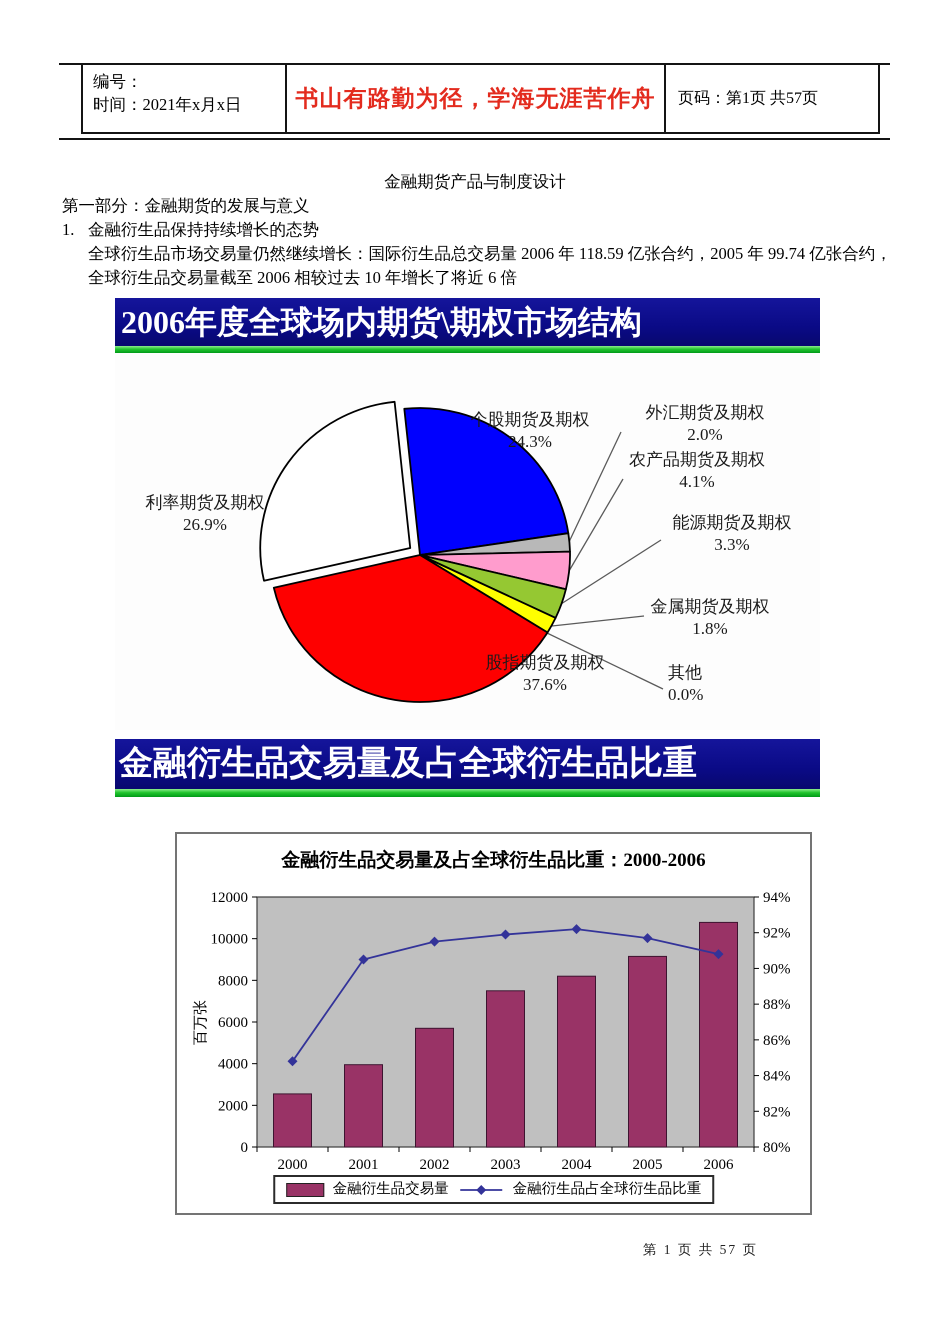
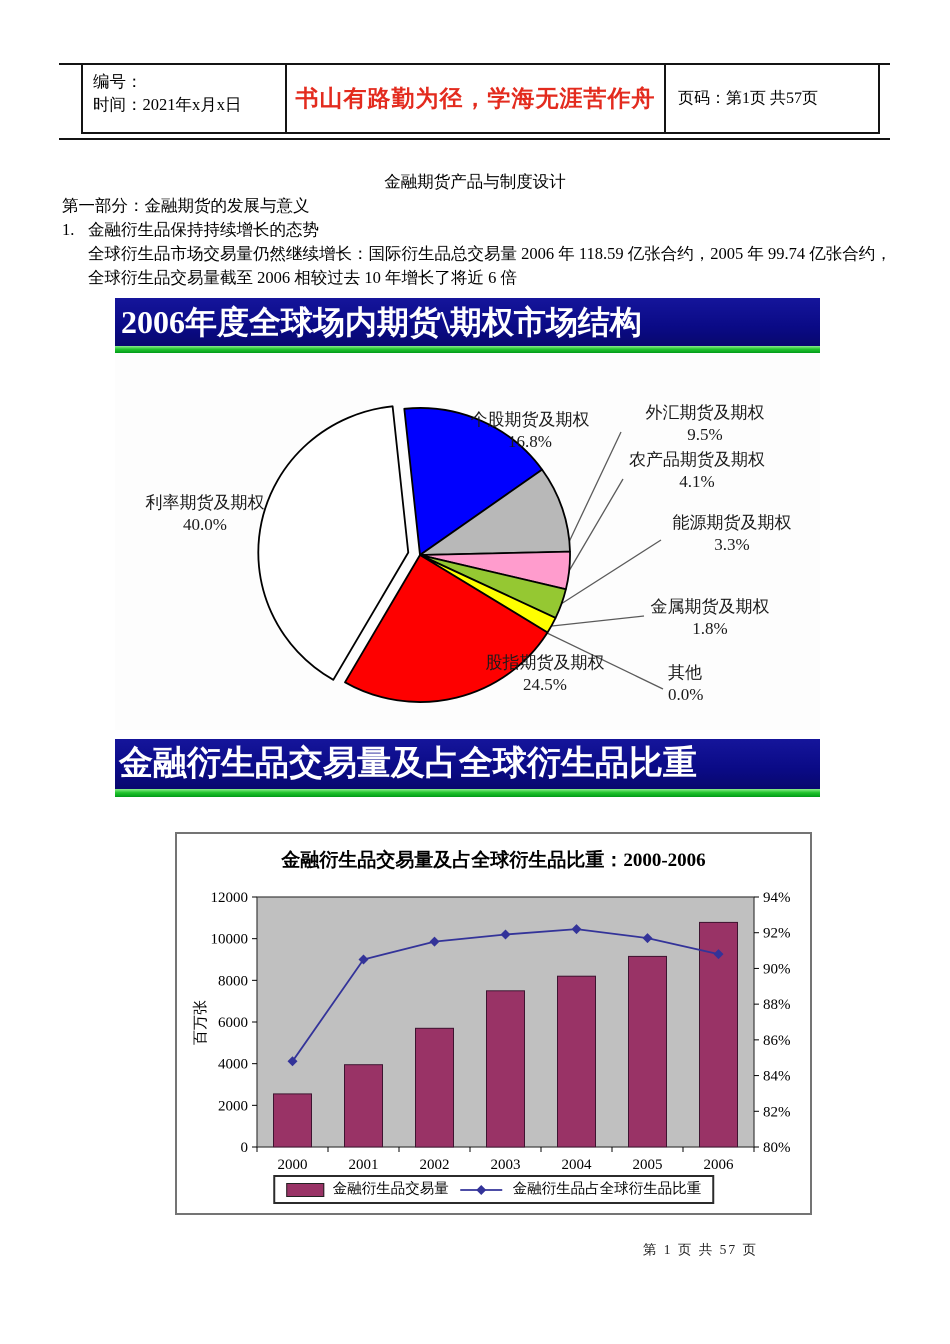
2006年度全球场内期货\期权市场结构/个股期货及期权: 24.3% -> 16.8%
2006年度全球场内期货\期权市场结构/外汇期货及期权: 2.0% -> 9.5%
2006年度全球场内期货\期权市场结构/股指期货及期权: 37.6% -> 24.5%
2006年度全球场内期货\期权市场结构/利率期货及期权: 26.9% -> 40.0%
